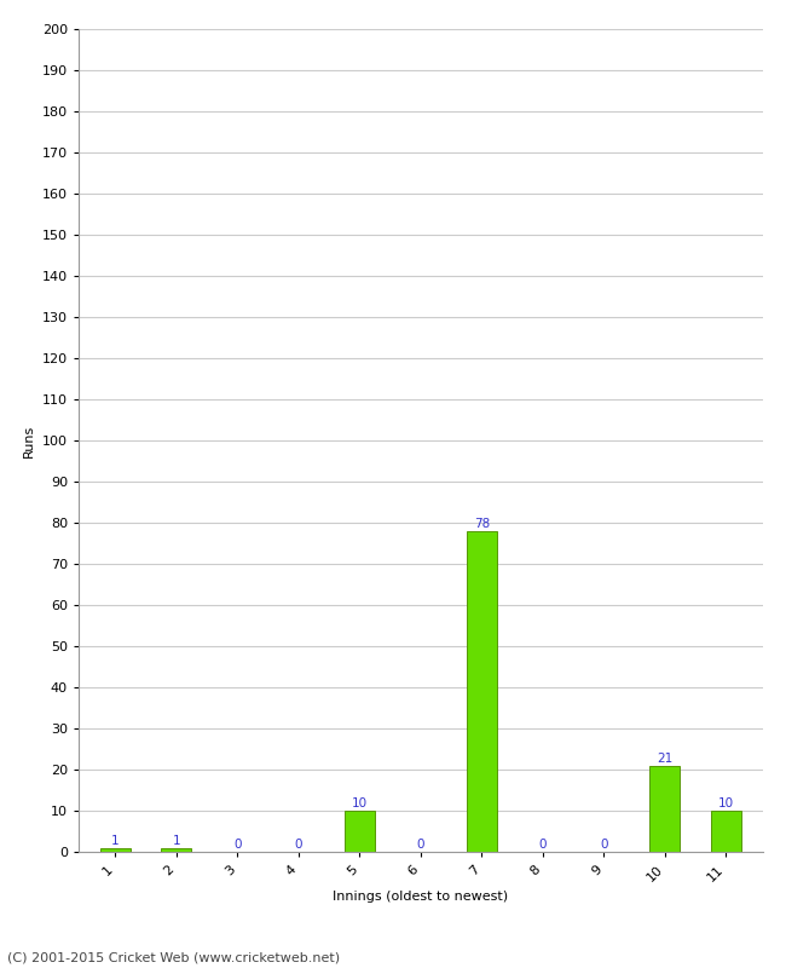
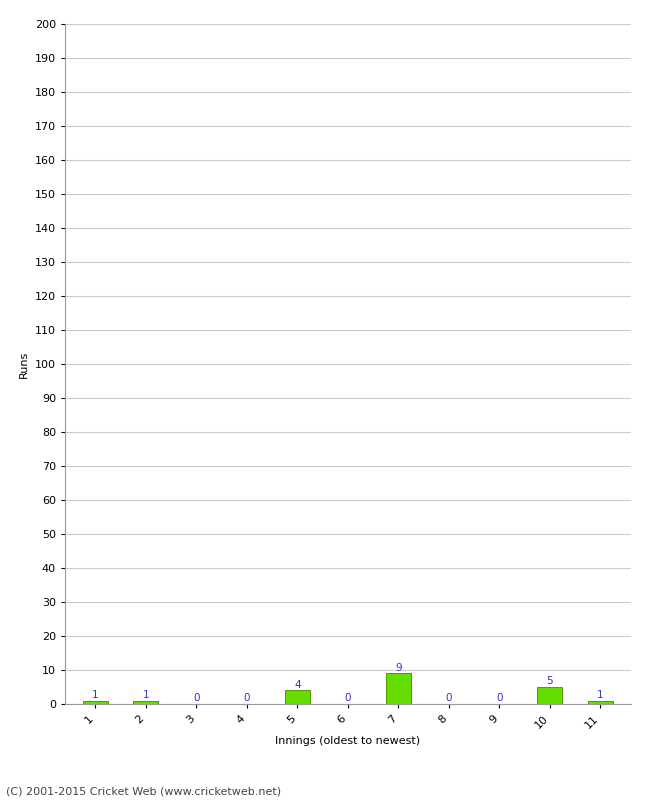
5: 10 -> 4
7: 78 -> 9
10: 21 -> 5
11: 10 -> 1
